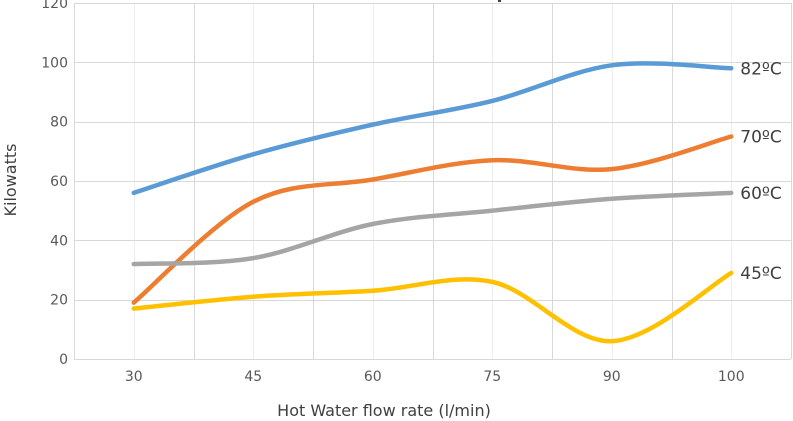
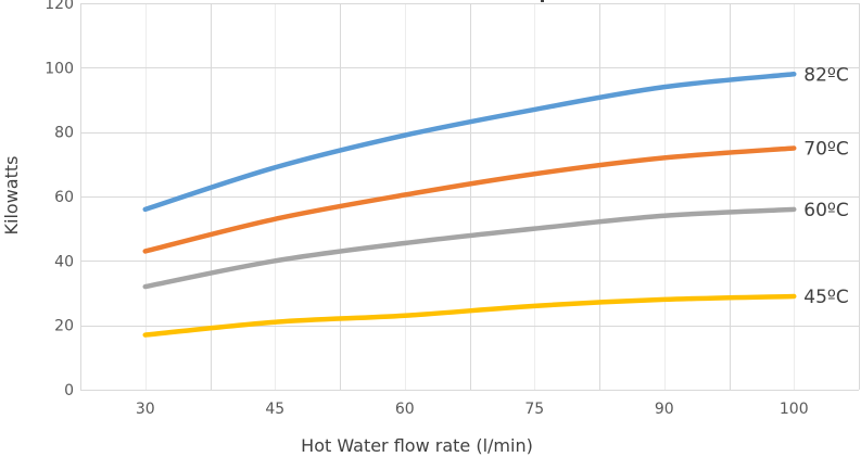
70ºC/30: 19 -> 43
60ºC/45: 34 -> 40
82ºC/90: 99 -> 94
70ºC/90: 64 -> 72
45ºC/90: 6 -> 28
